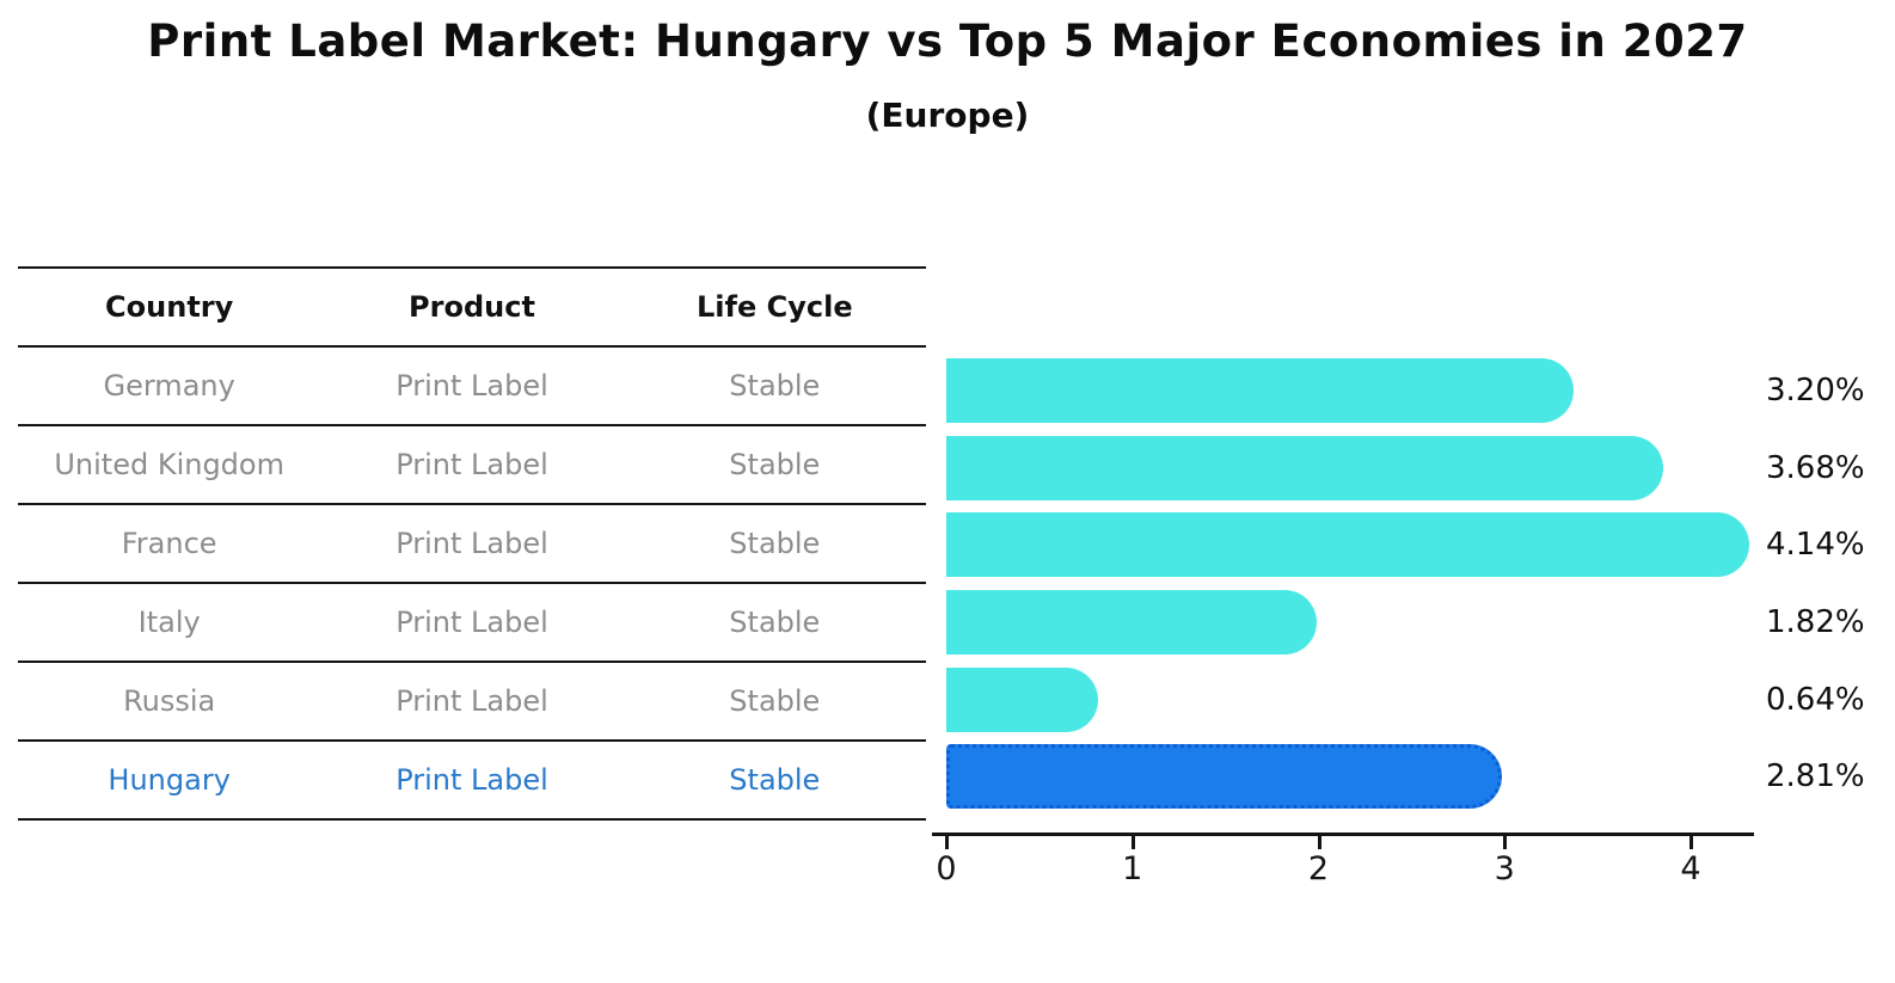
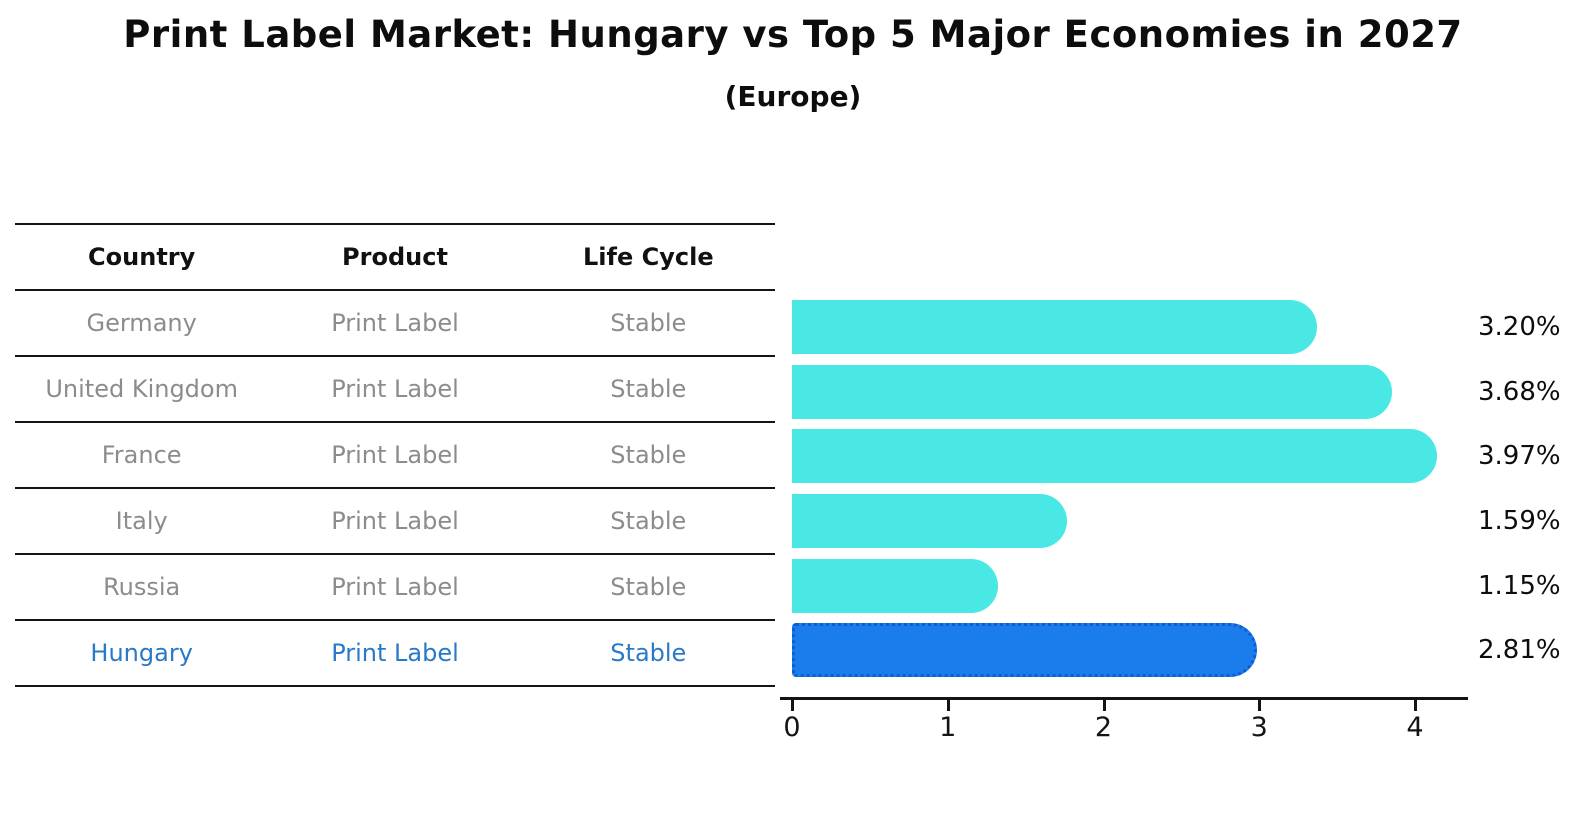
France: 4.14% -> 3.97%
Italy: 1.82% -> 1.59%
Russia: 0.64% -> 1.15%
